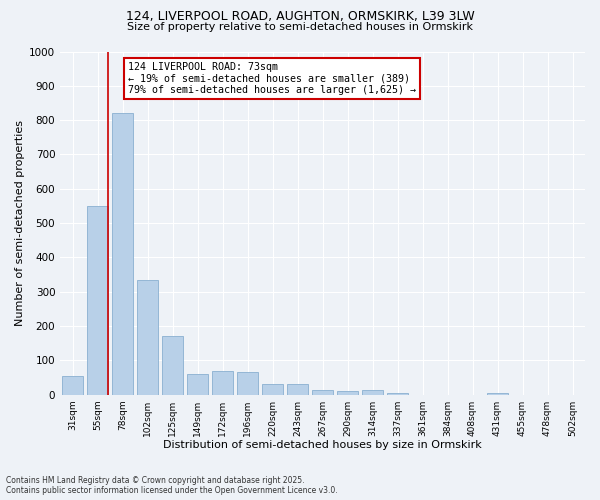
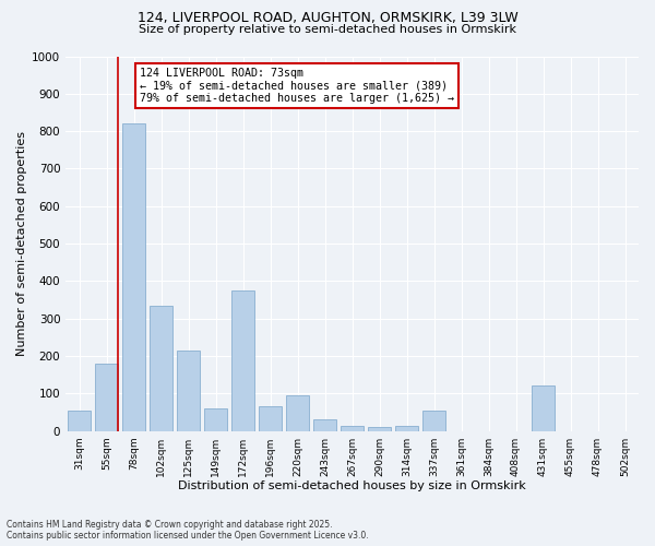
55sqm: 550 -> 180
125sqm: 170 -> 215
172sqm: 70 -> 375
220sqm: 32 -> 95
337sqm: 5 -> 55
431sqm: 5 -> 120
